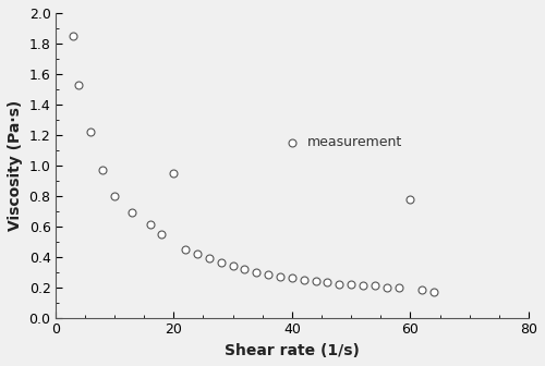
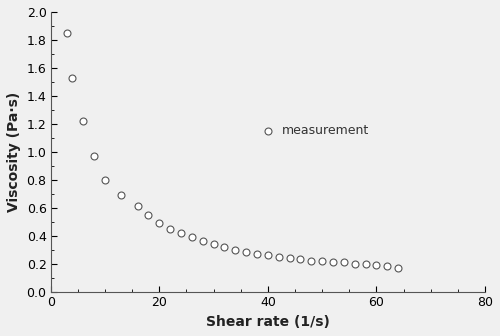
20: 0.95 -> 0.49
60: 0.78 -> 0.19
